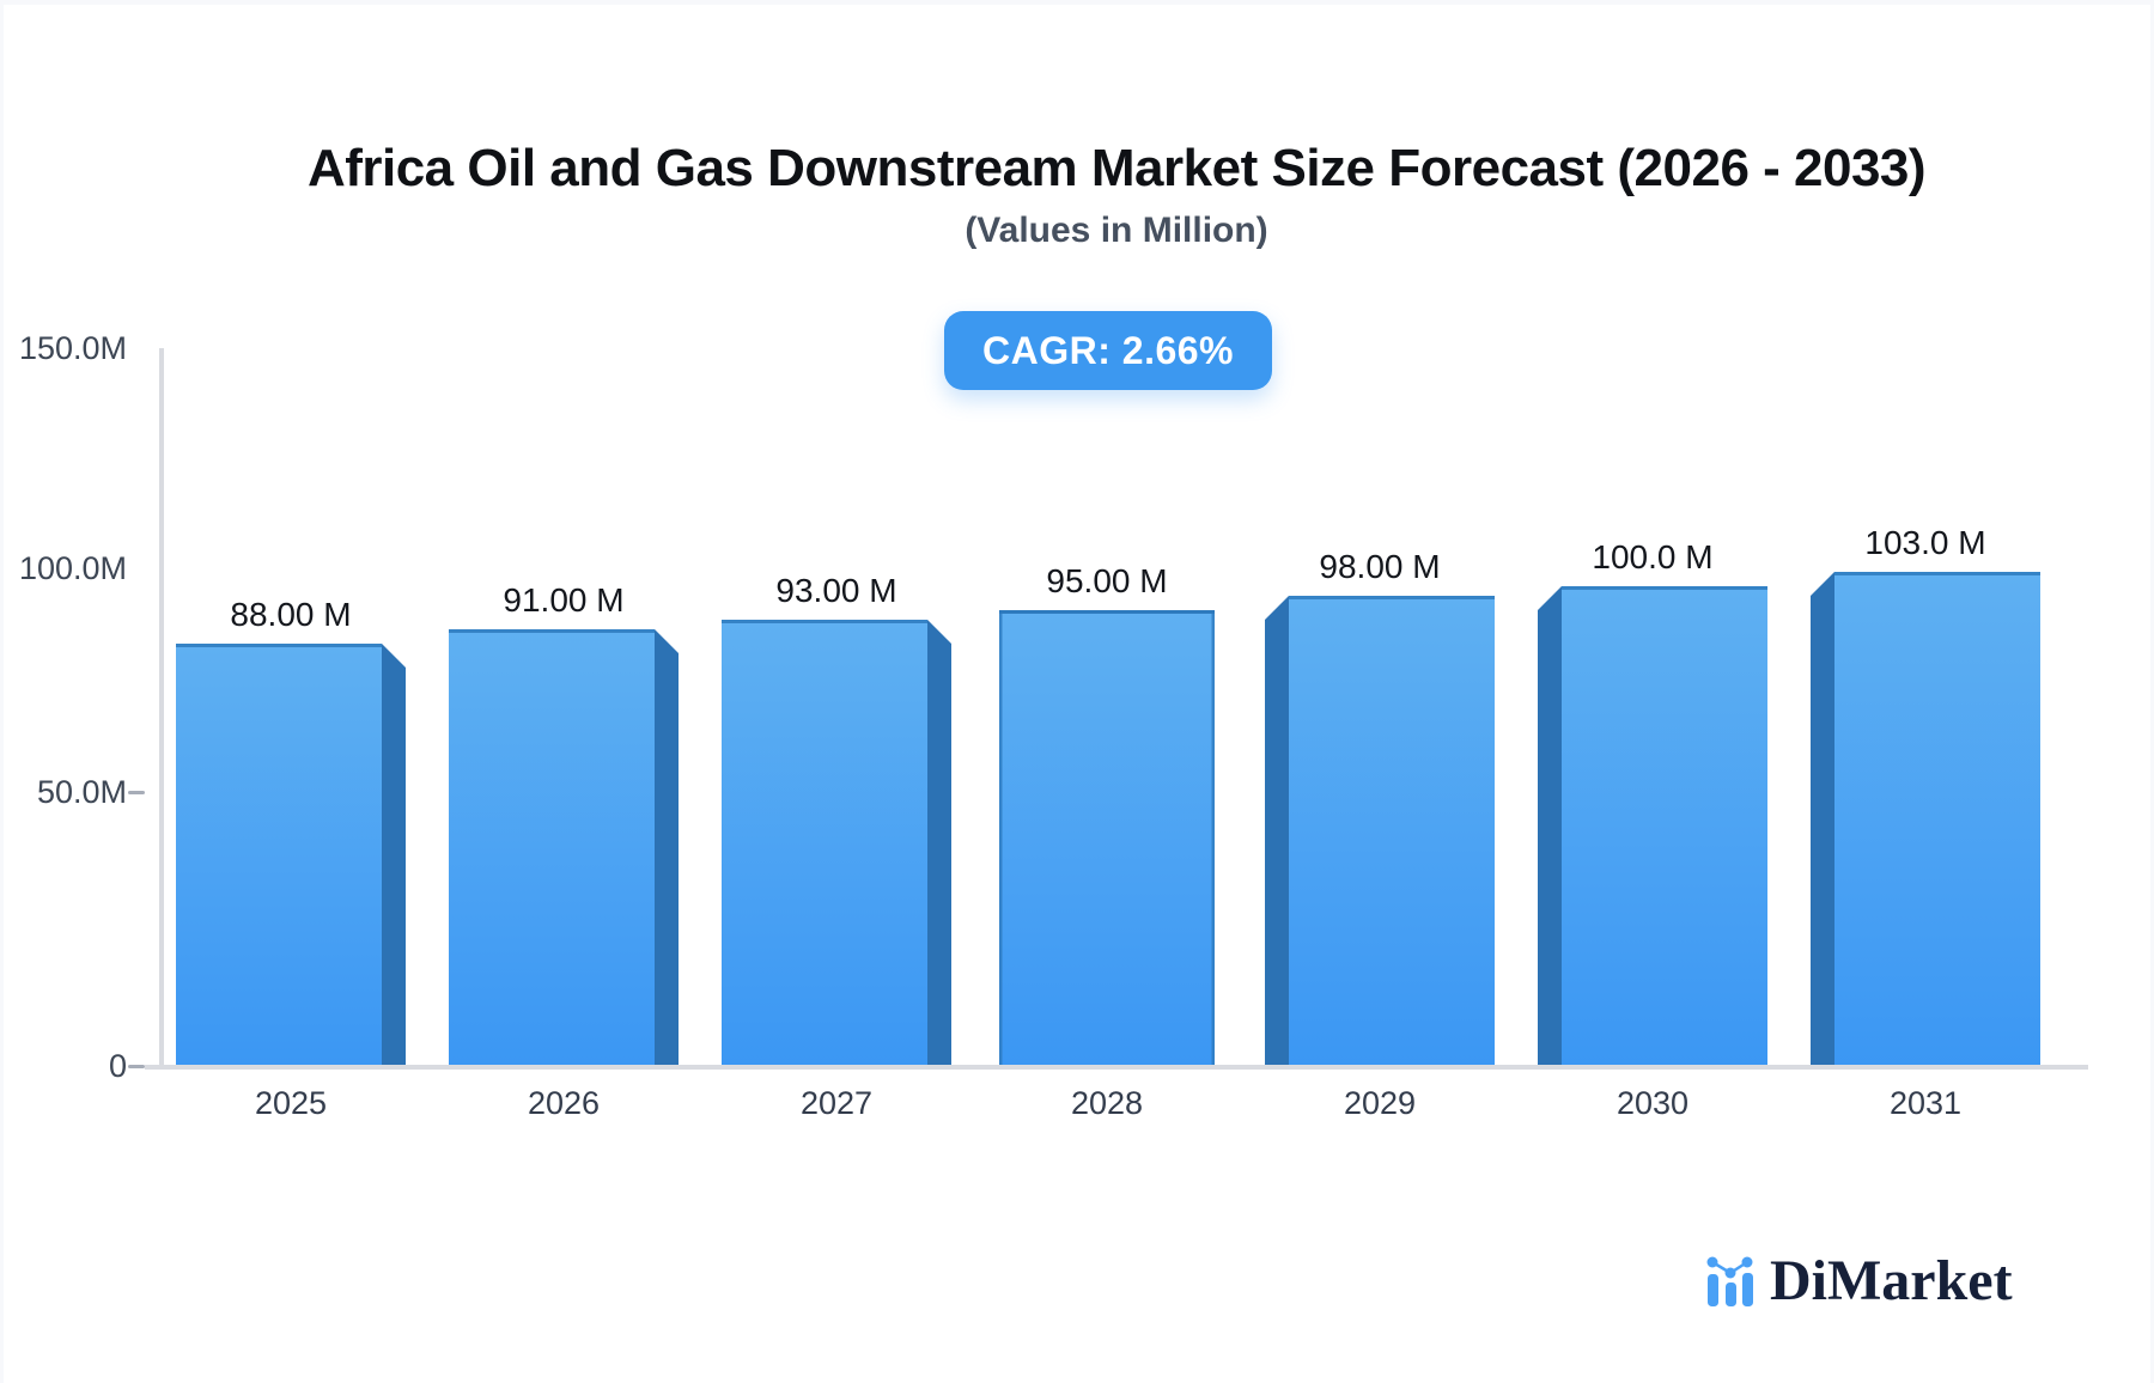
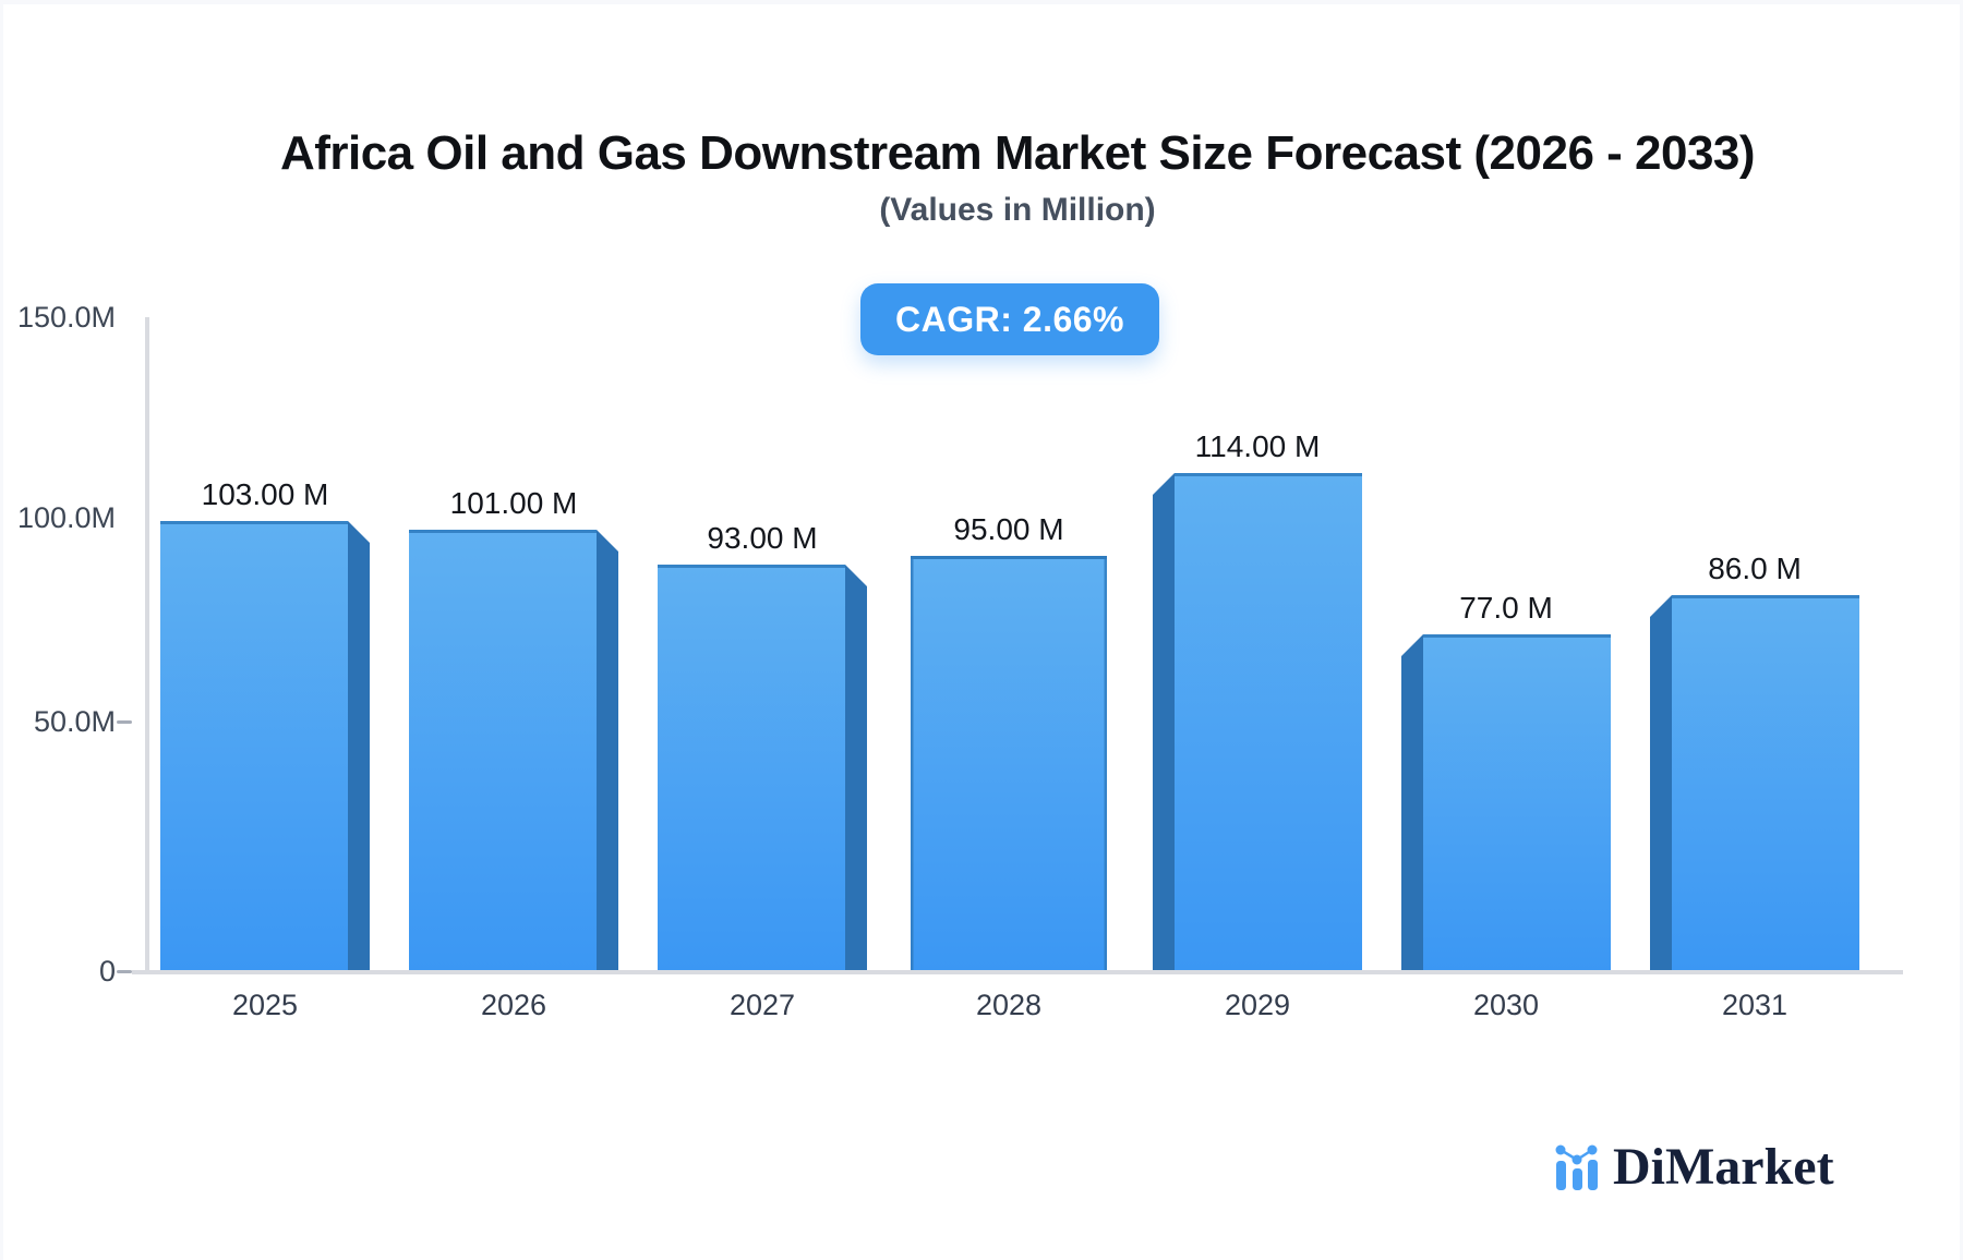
2025: 88.00 -> 103.00
2026: 91.00 -> 101.00
2029: 98.00 -> 114.00
2030: 100.0 -> 77.0
2031: 103.0 -> 86.0
